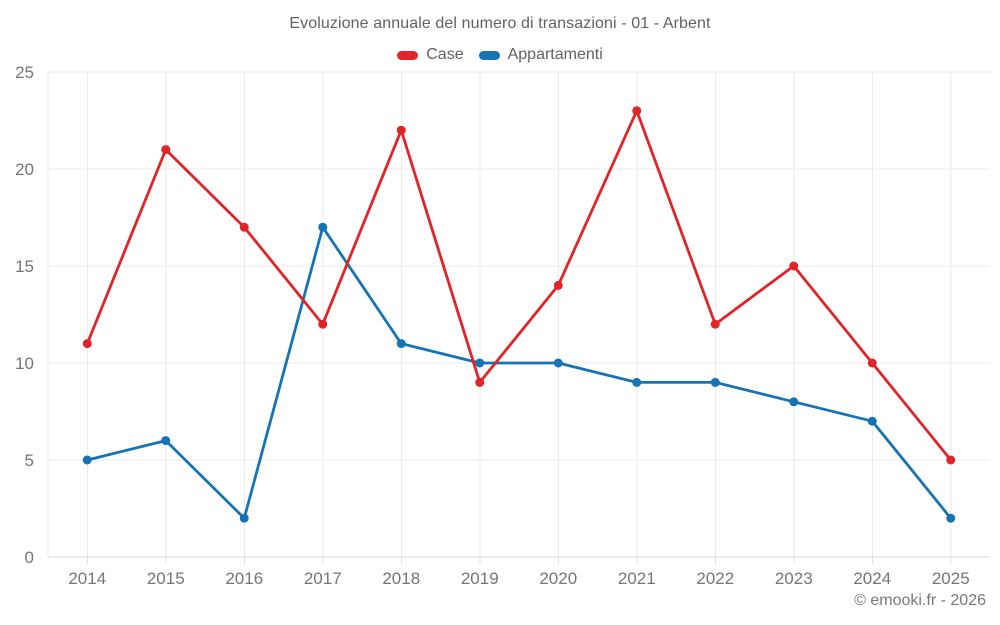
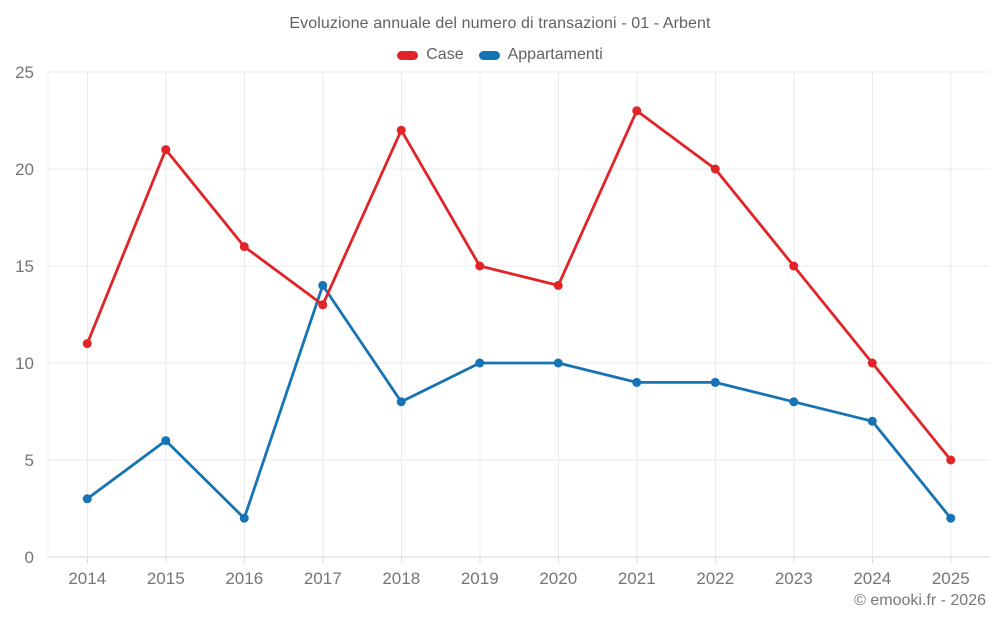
Appartamenti/2014: 5 -> 3
Case/2016: 17 -> 16
Case/2017: 12 -> 13
Appartamenti/2017: 17 -> 14
Appartamenti/2018: 11 -> 8
Case/2019: 9 -> 15
Case/2022: 12 -> 20
